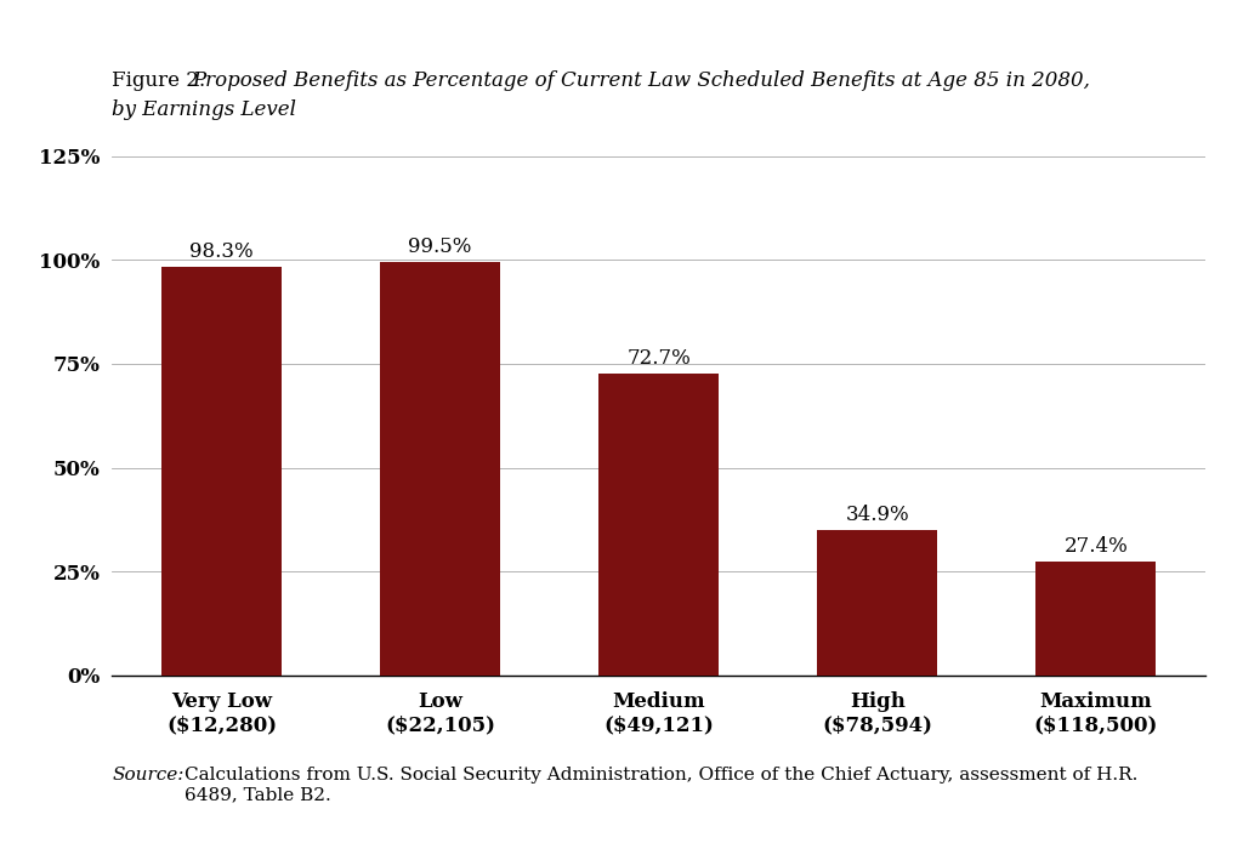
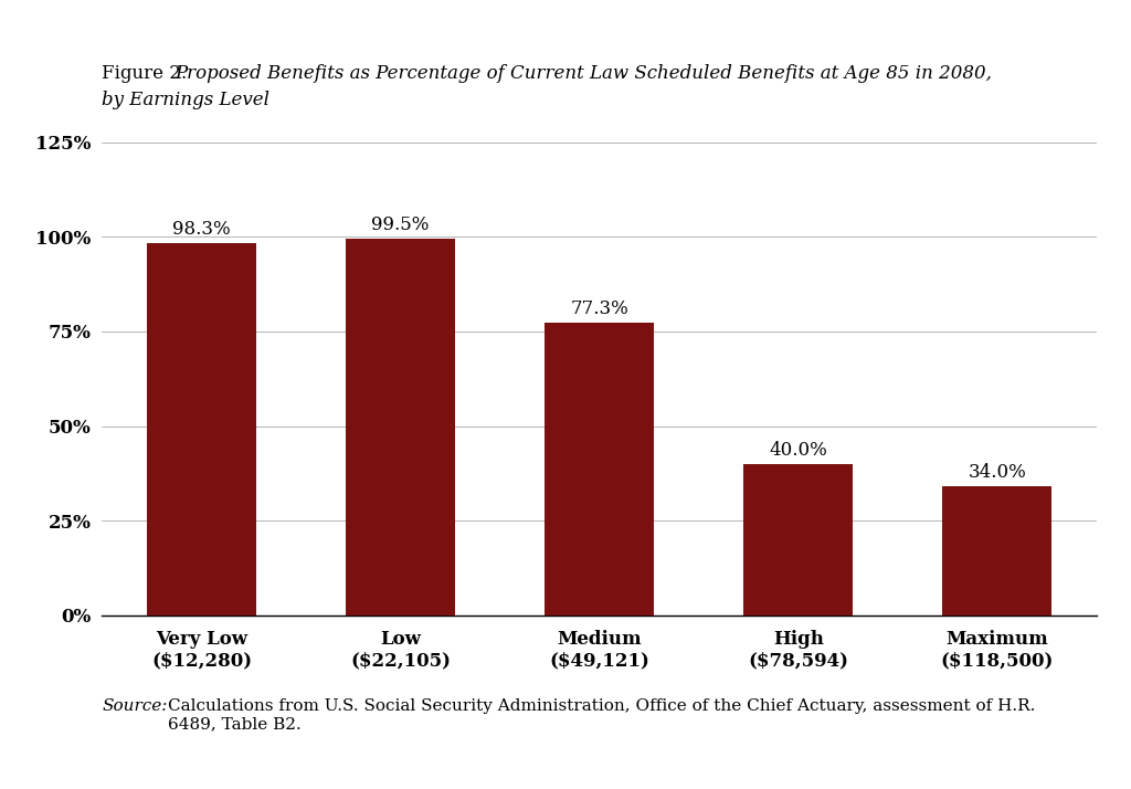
Medium ($49,121): 72.7% -> 77.3%
High ($78,594): 34.9% -> 40.0%
Maximum ($118,500): 27.4% -> 34.0%
